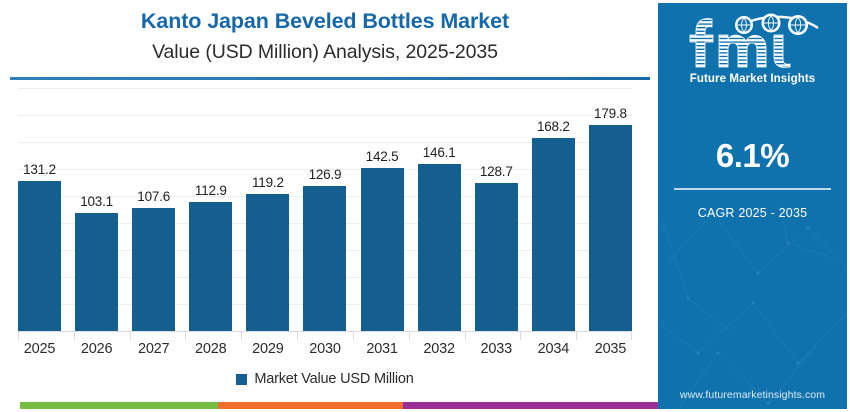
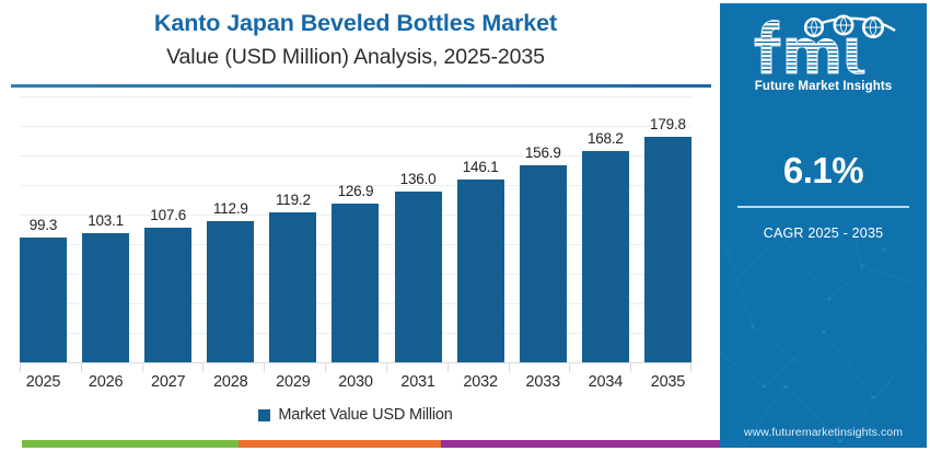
2025: 131.2 -> 99.3
2031: 142.5 -> 136.0
2033: 128.7 -> 156.9
